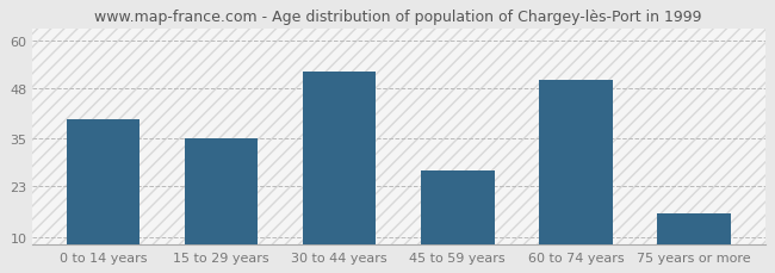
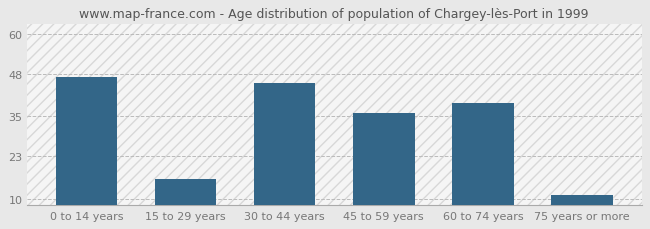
0 to 14 years: 40 -> 47
15 to 29 years: 35 -> 16
30 to 44 years: 52 -> 45
45 to 59 years: 27 -> 36
60 to 74 years: 50 -> 39
75 years or more: 16 -> 11
